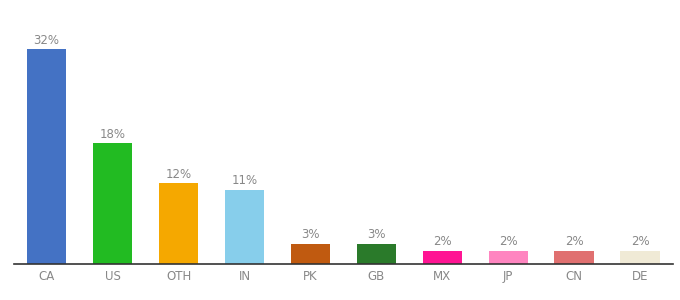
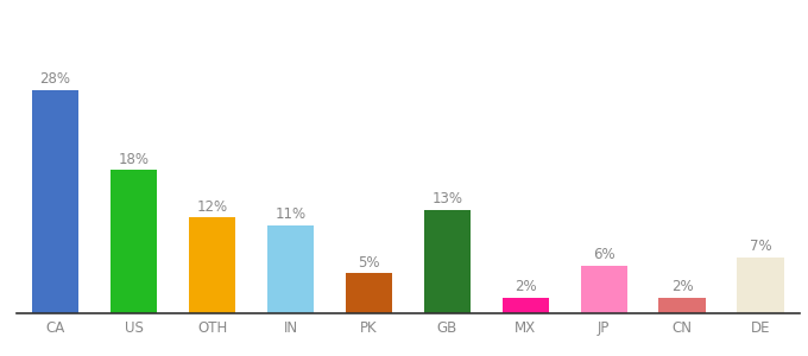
CA: 32% -> 28%
PK: 3% -> 5%
GB: 3% -> 13%
JP: 2% -> 6%
DE: 2% -> 7%
